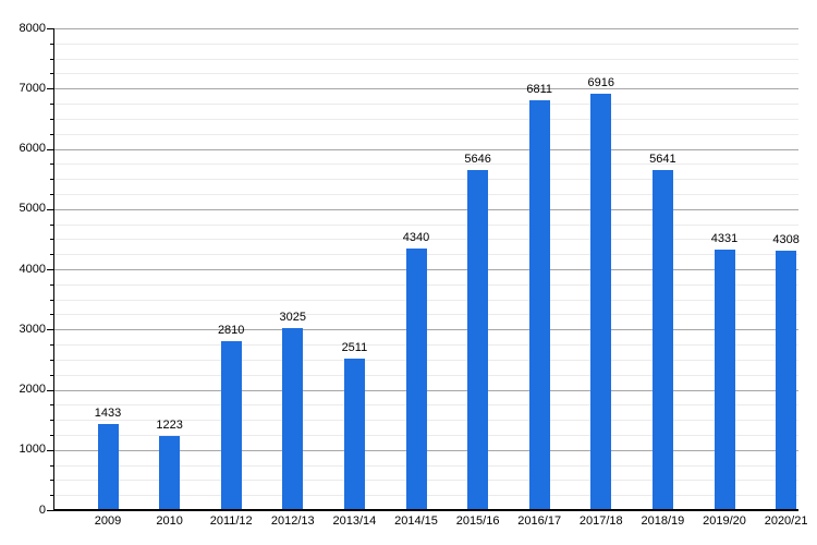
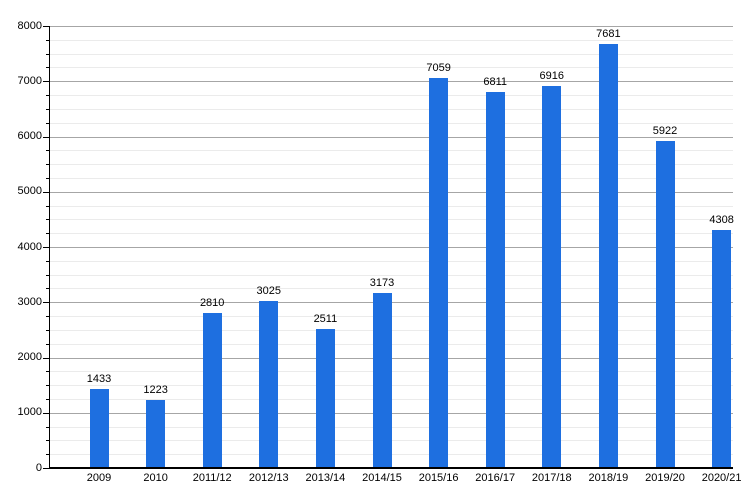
2014/15: 4340 -> 3173
2015/16: 5646 -> 7059
2018/19: 5641 -> 7681
2019/20: 4331 -> 5922
